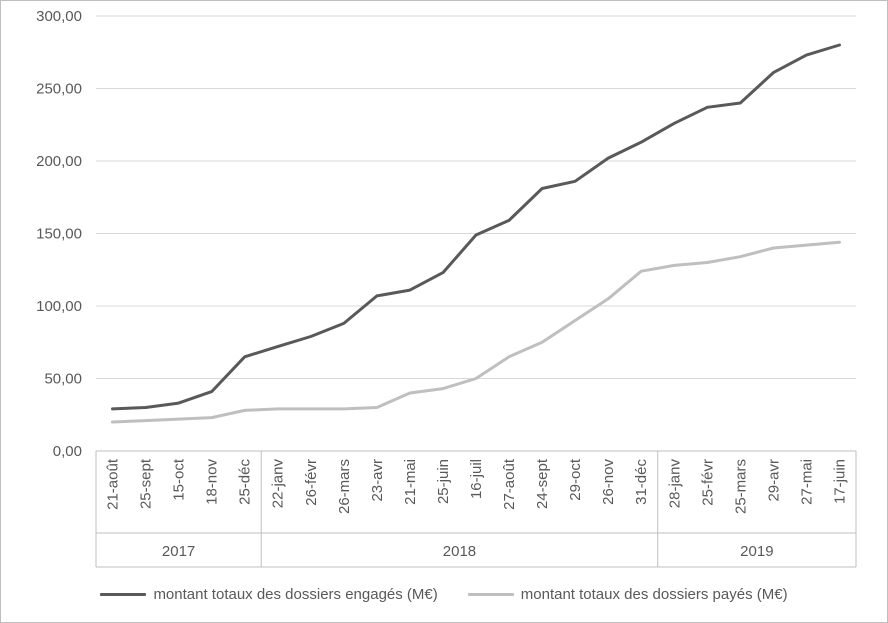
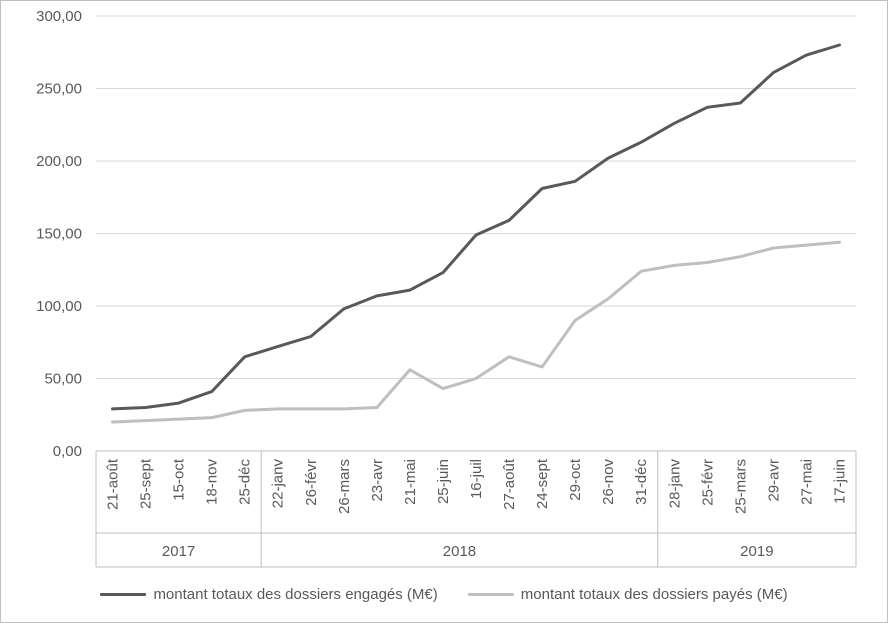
montant totaux des dossiers engagés (M€)/26-mars: 88 -> 98
montant totaux des dossiers payés (M€)/21-mai: 40 -> 56
montant totaux des dossiers payés (M€)/24-sept: 75 -> 58
